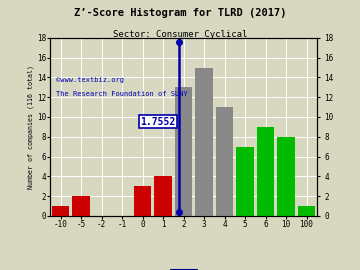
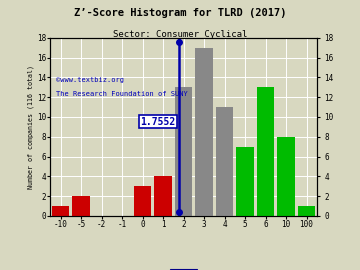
3: 15 -> 17
6: 9 -> 13
